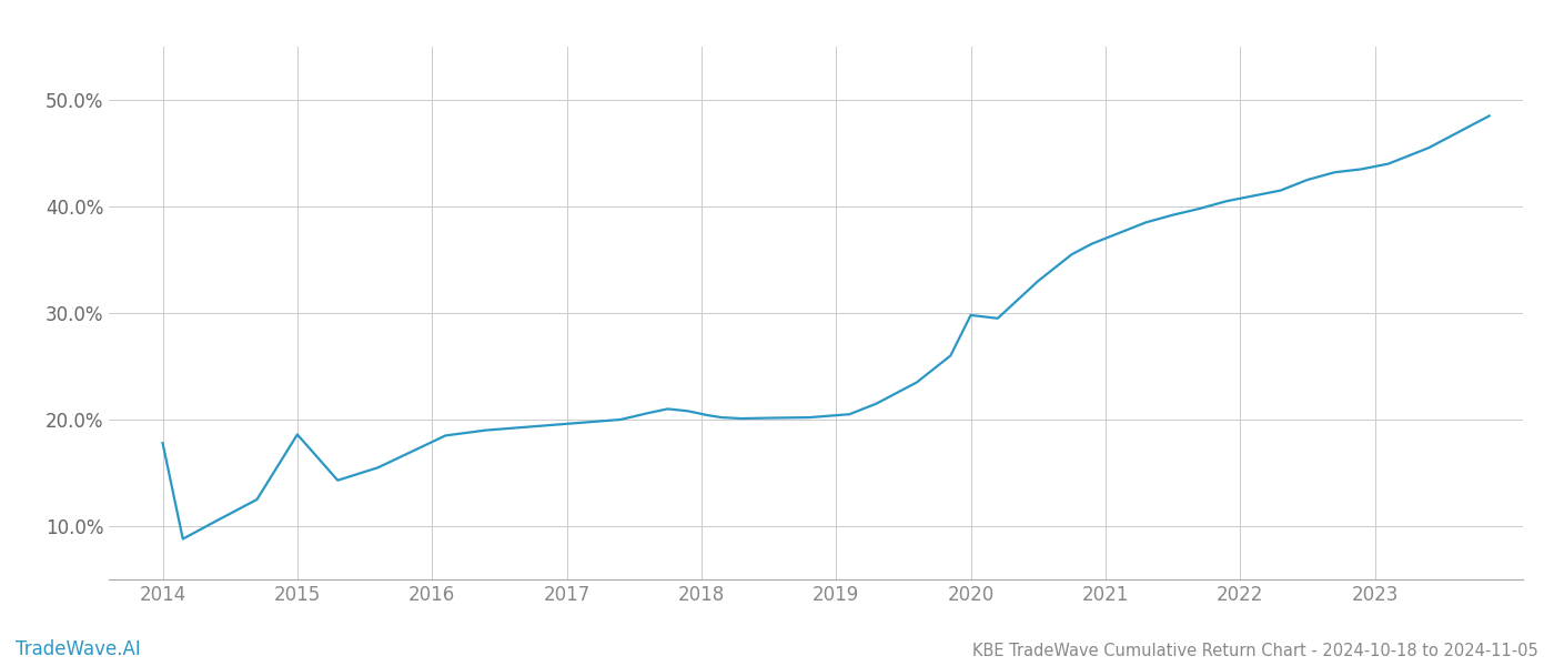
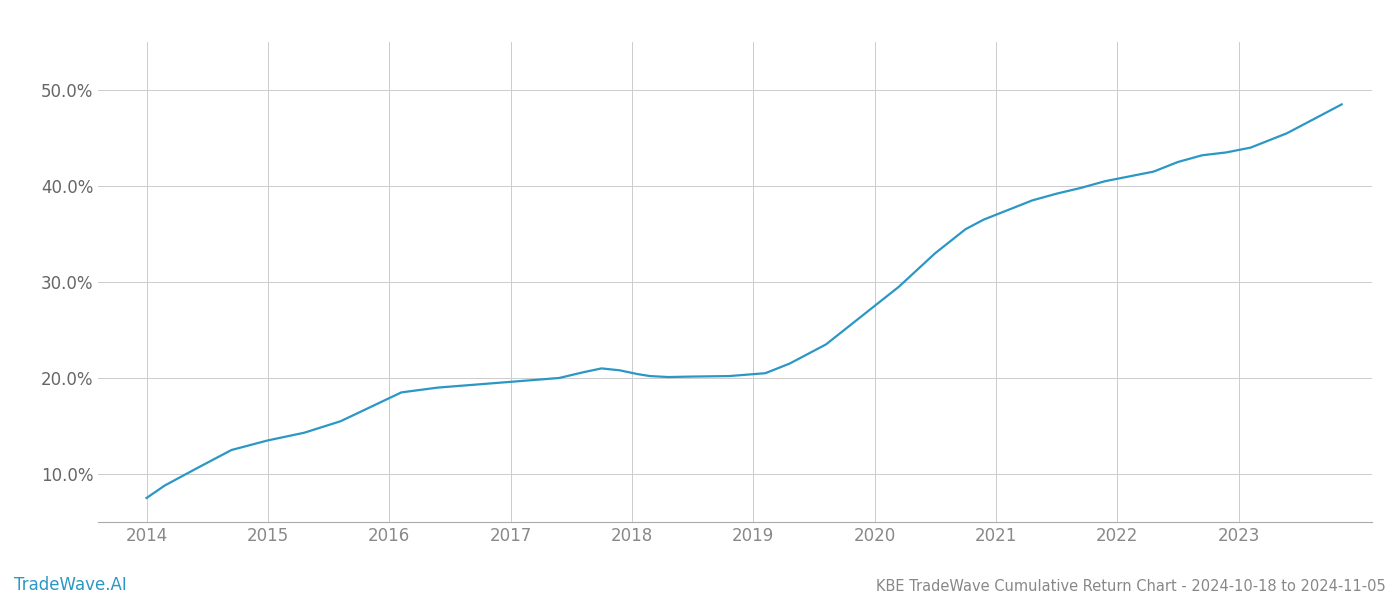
2014: 17.8% -> 7.5%
2015: 18.6% -> 13.5%
2020: 29.8% -> 27.5%
